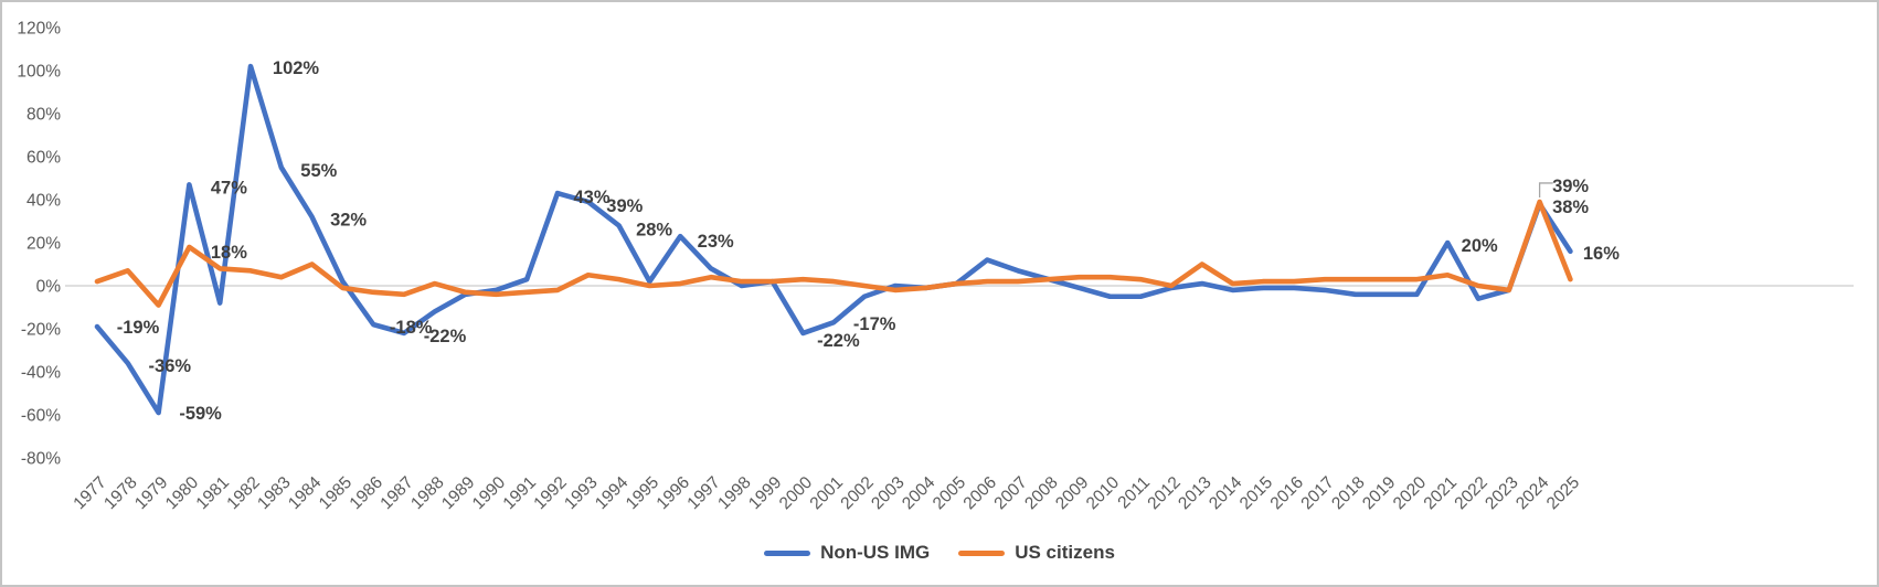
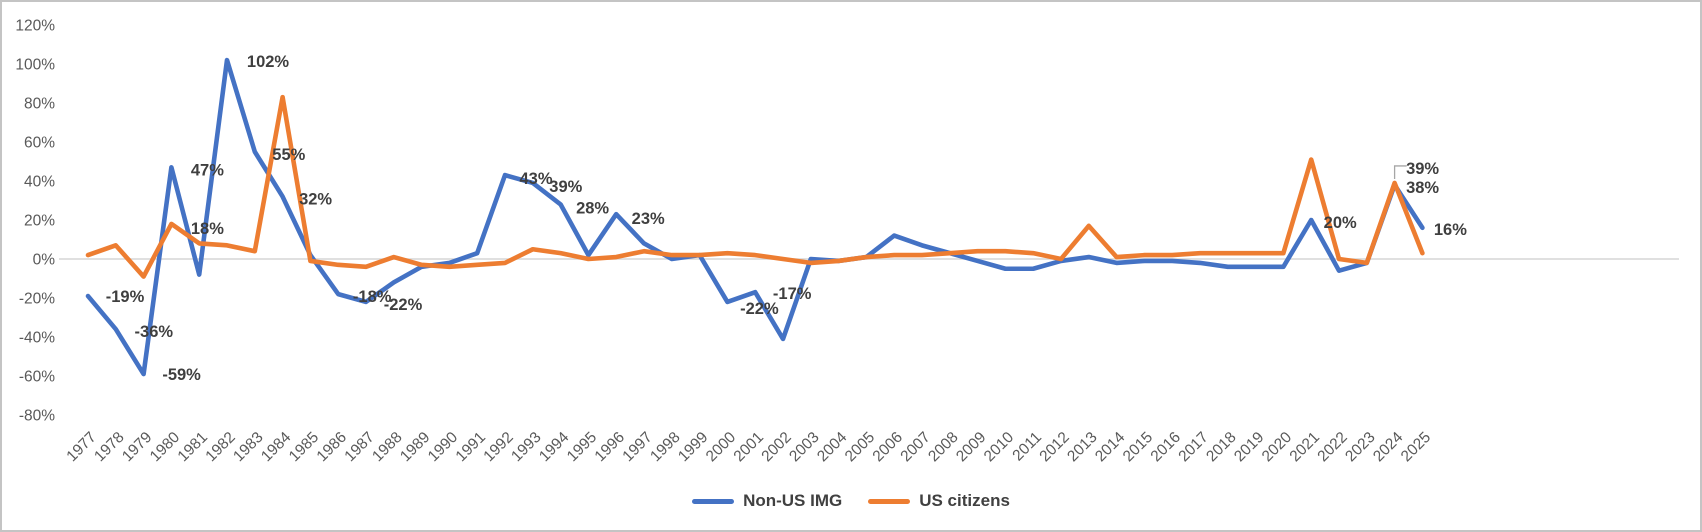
US citizens/1984: 10% -> 83%
Non-US IMG/2002: -5% -> -41%
US citizens/2013: 10% -> 17%
US citizens/2021: 5% -> 51%
